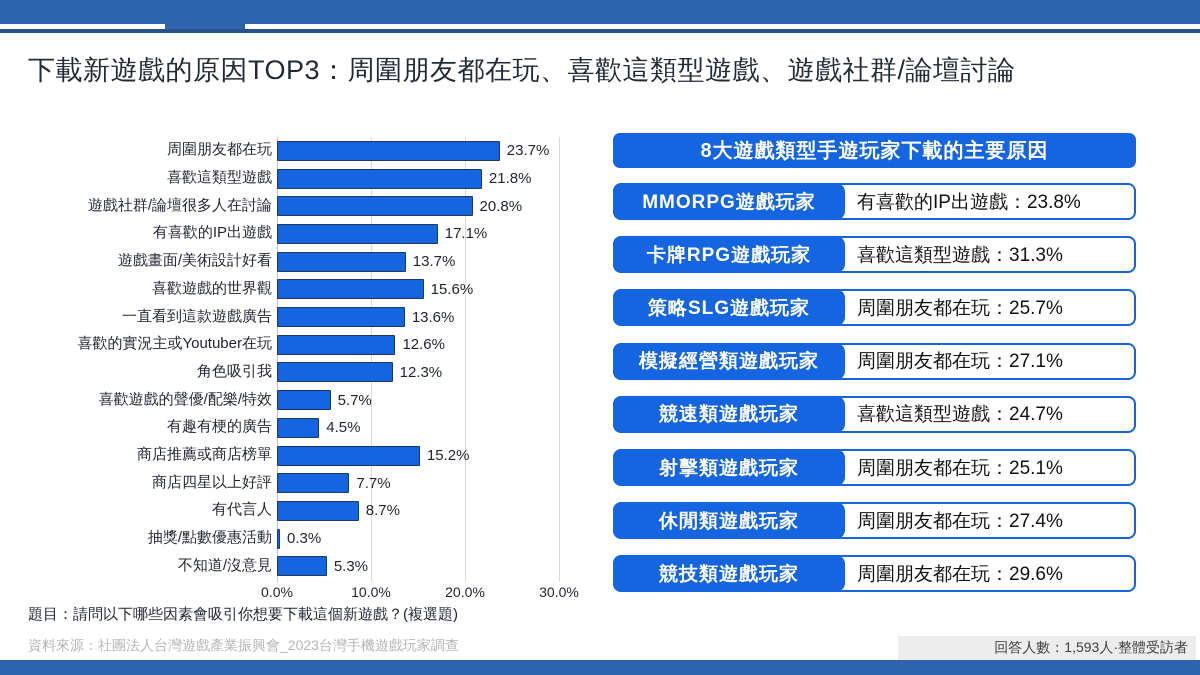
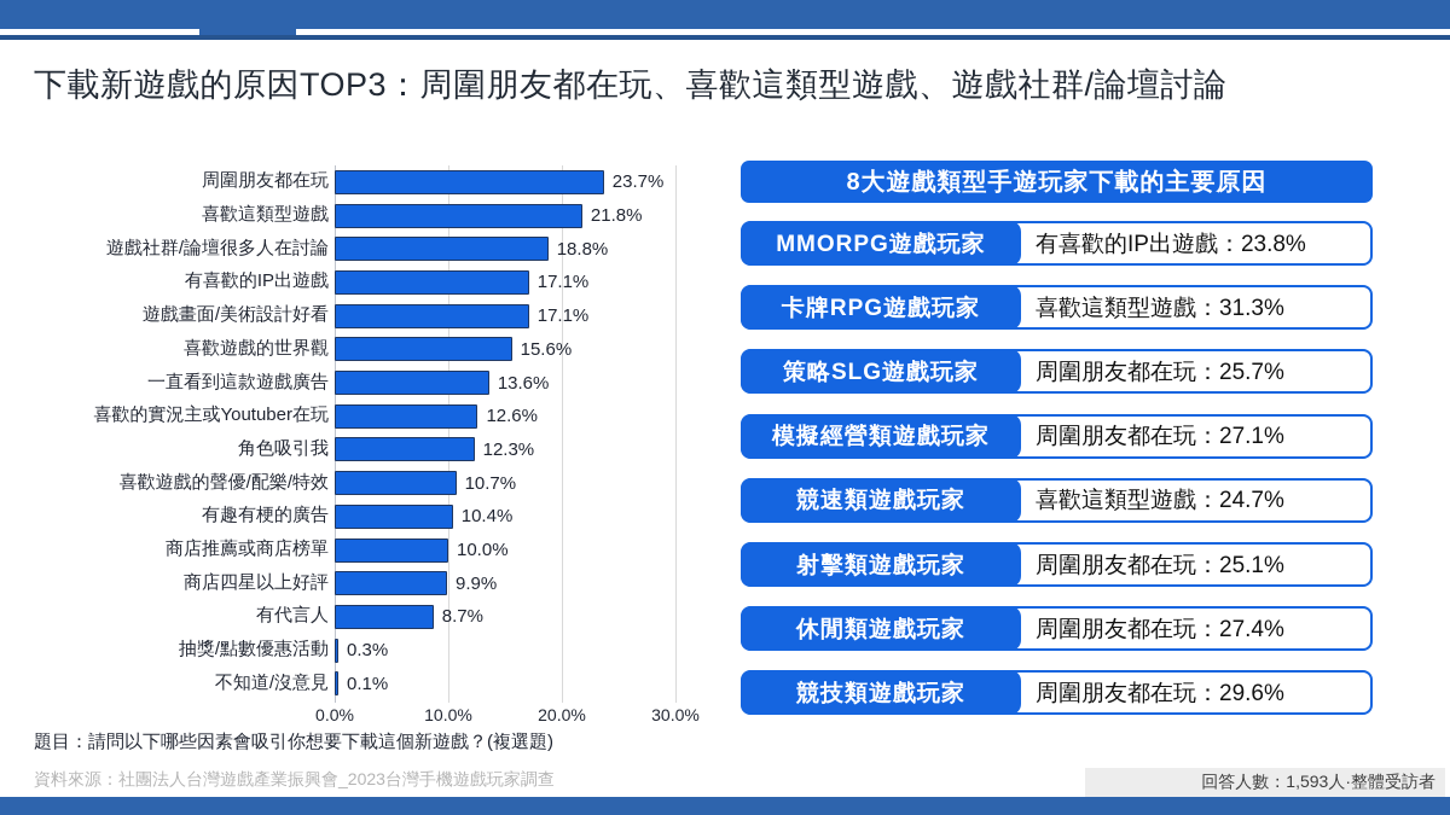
遊戲社群/論壇很多人在討論: 20.8% -> 18.8%
遊戲畫面/美術設計好看: 13.7% -> 17.1%
喜歡遊戲的聲優/配樂/特效: 5.7% -> 10.7%
有趣有梗的廣告: 4.5% -> 10.4%
商店推薦或商店榜單: 15.2% -> 10.0%
商店四星以上好評: 7.7% -> 9.9%
不知道/沒意見: 5.3% -> 0.1%
